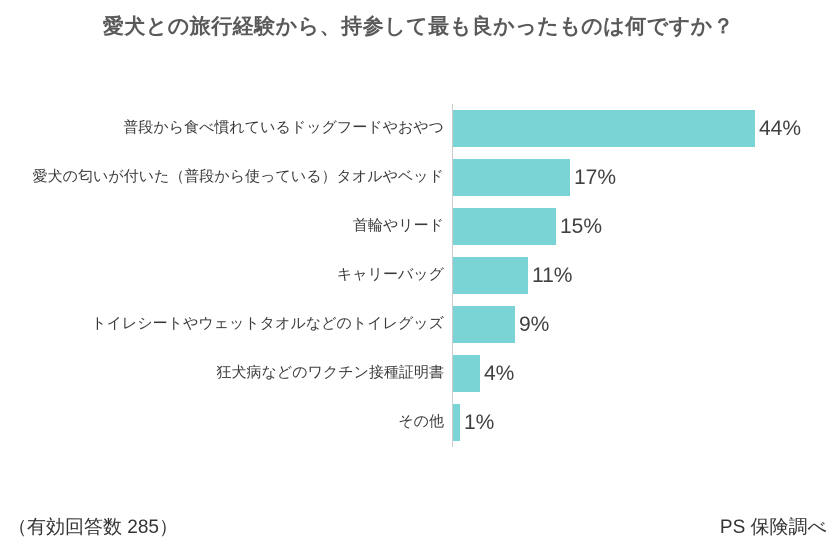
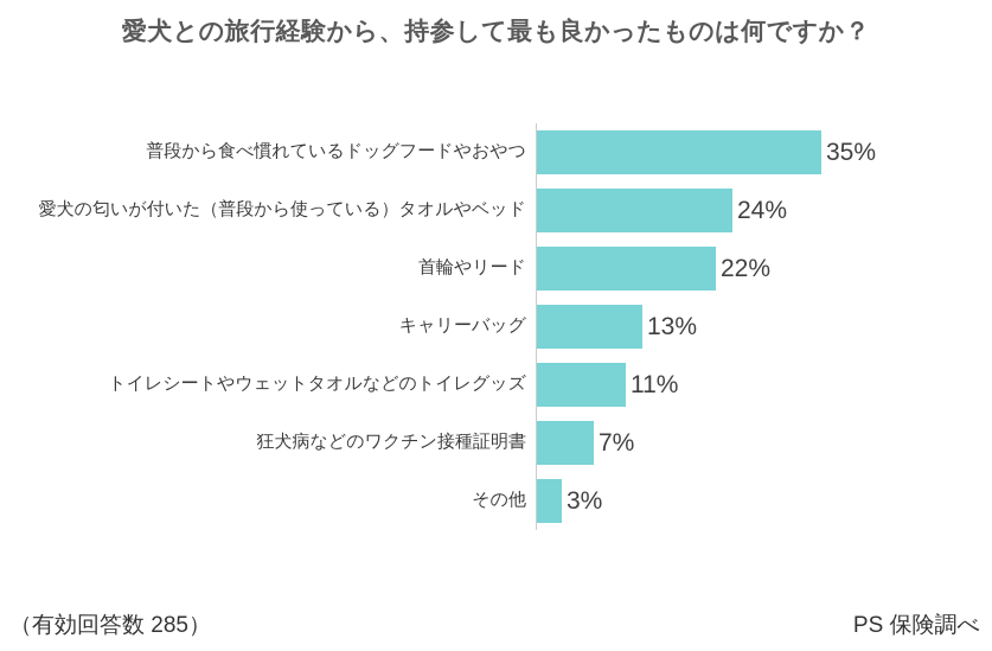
普段から食べ慣れているドッグフードやおやつ: 44% -> 35%
愛犬の匂いが付いた（普段から使っている）タオルやベッド: 17% -> 24%
首輪やリード: 15% -> 22%
キャリーバッグ: 11% -> 13%
トイレシートやウェットタオルなどのトイレグッズ: 9% -> 11%
狂犬病などのワクチン接種証明書: 4% -> 7%
その他: 1% -> 3%
